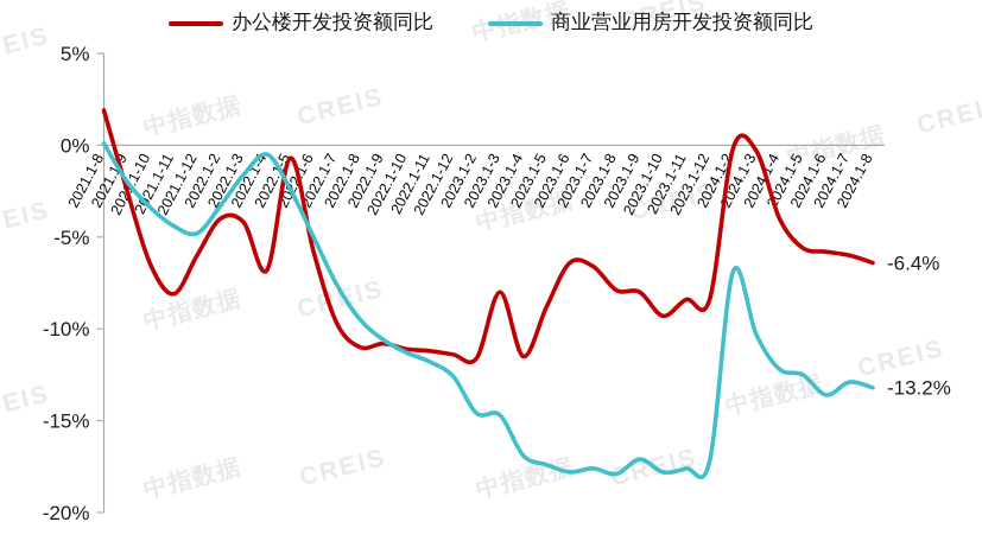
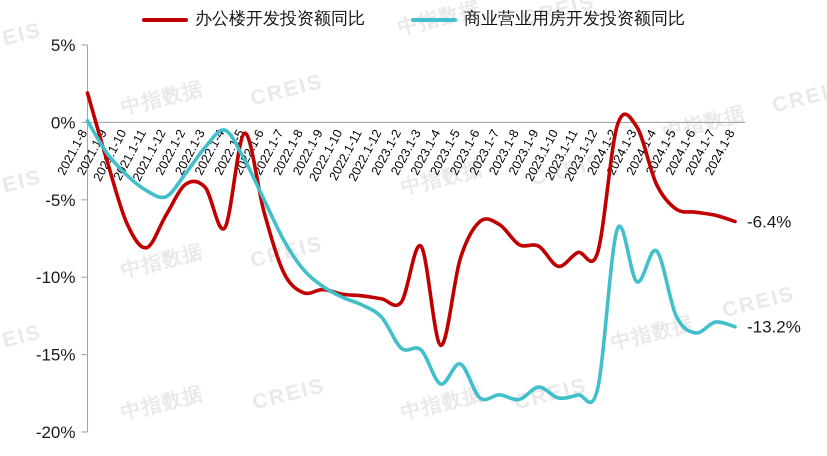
办公楼开发投资额同比/2023.1-4: -11.5% -> -14.4%
商业营业用房开发投资额同比/2023.1-5: -17.4% -> -15.6%
商业营业用房开发投资额同比/2024.1-4: -12.2% -> -8.3%
